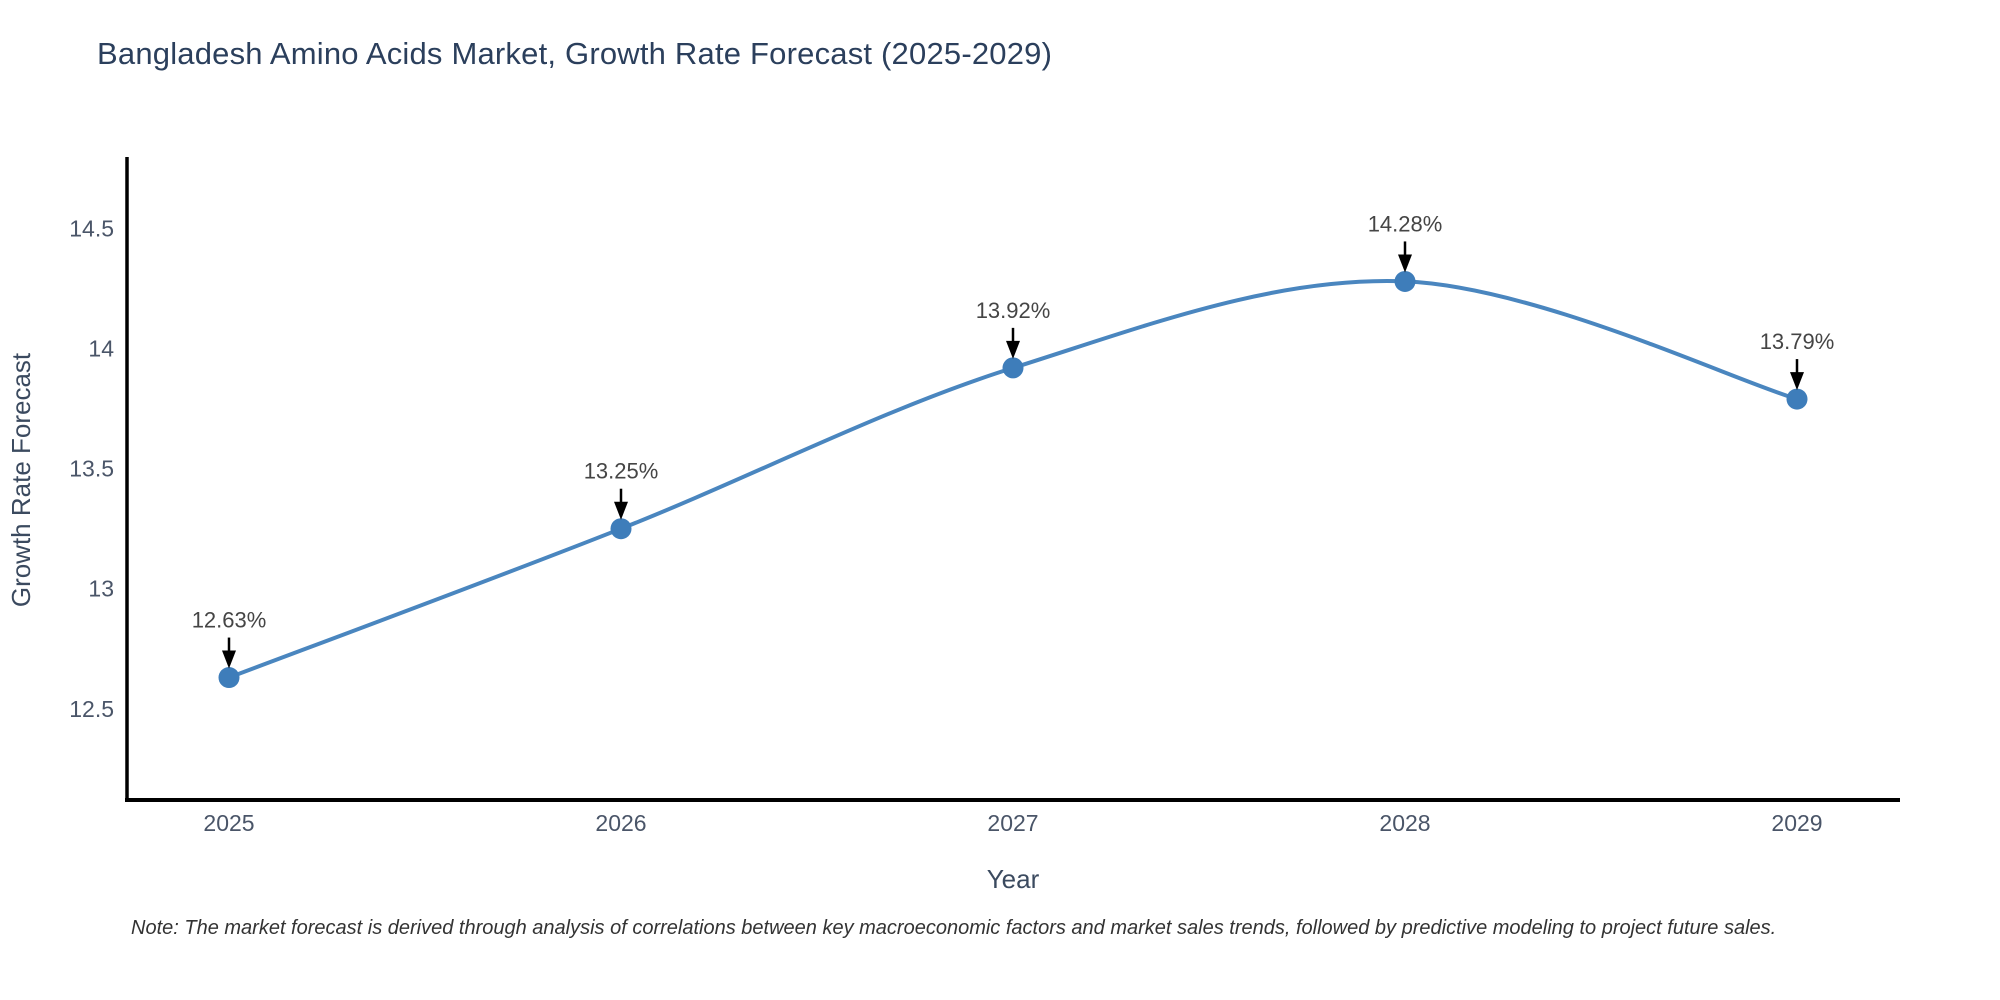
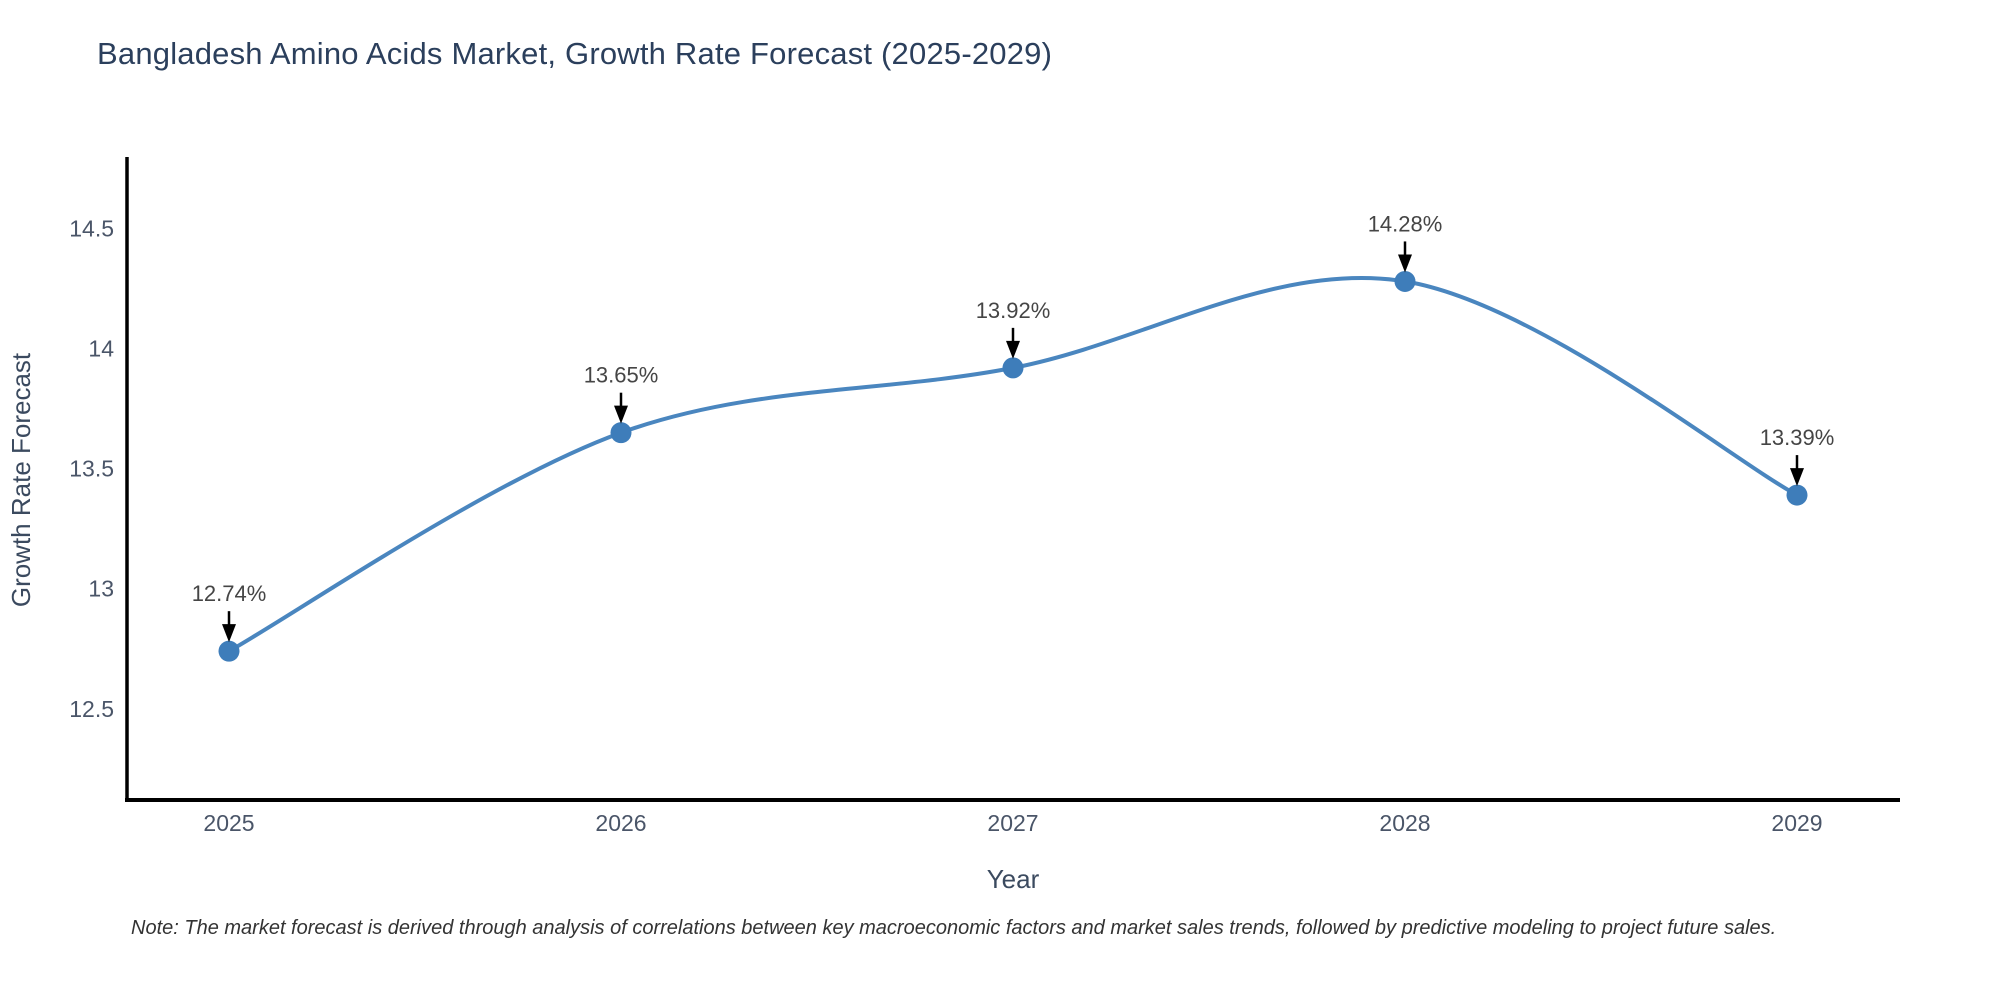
2025: 12.63% -> 12.74%
2026: 13.25% -> 13.65%
2029: 13.79% -> 13.39%
